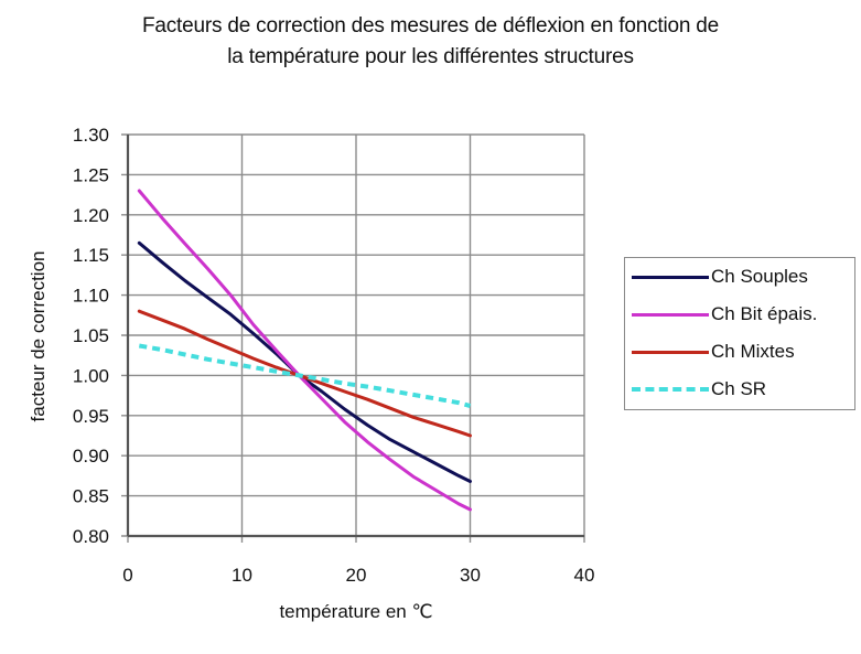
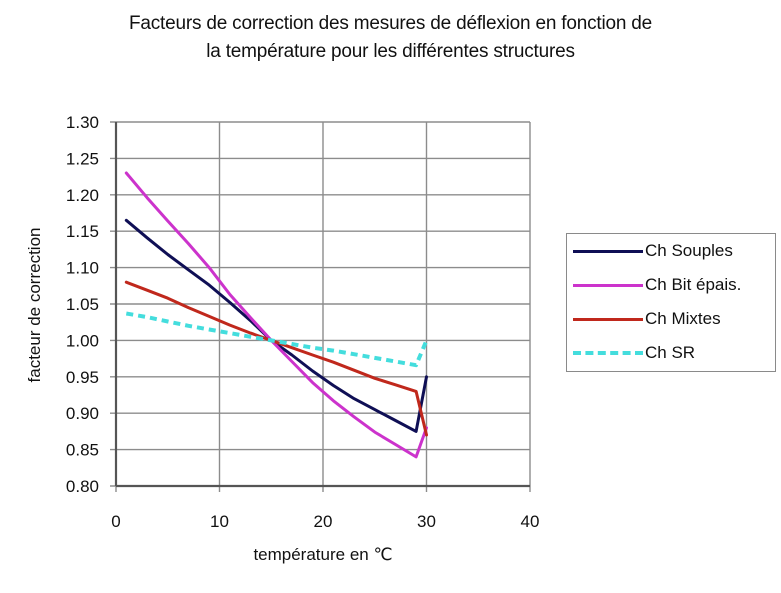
Ch Souples/30: 0.87 -> 0.95
Ch Bit épais./30: 0.83 -> 0.88
Ch Mixtes/30: 0.93 -> 0.87
Ch SR/30: 0.96 -> 1.00
